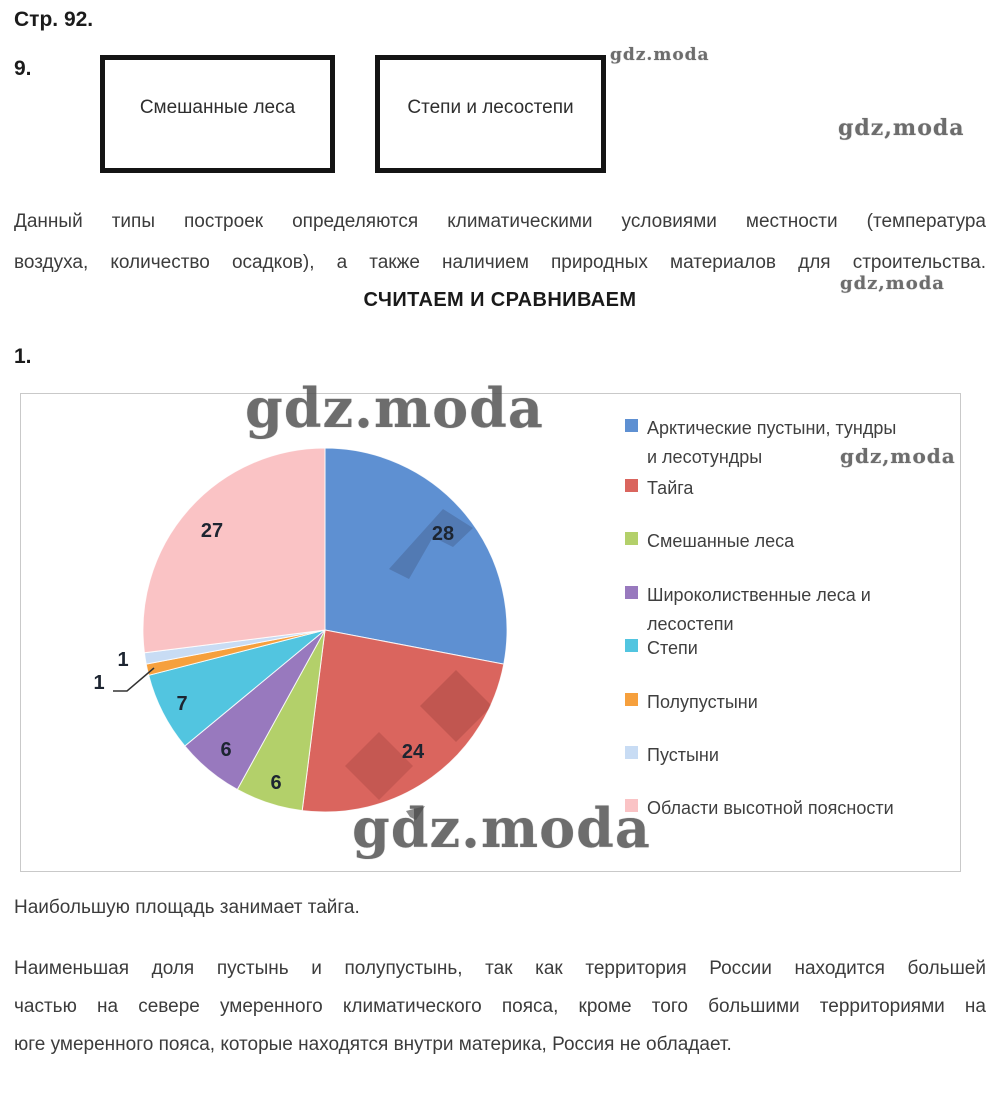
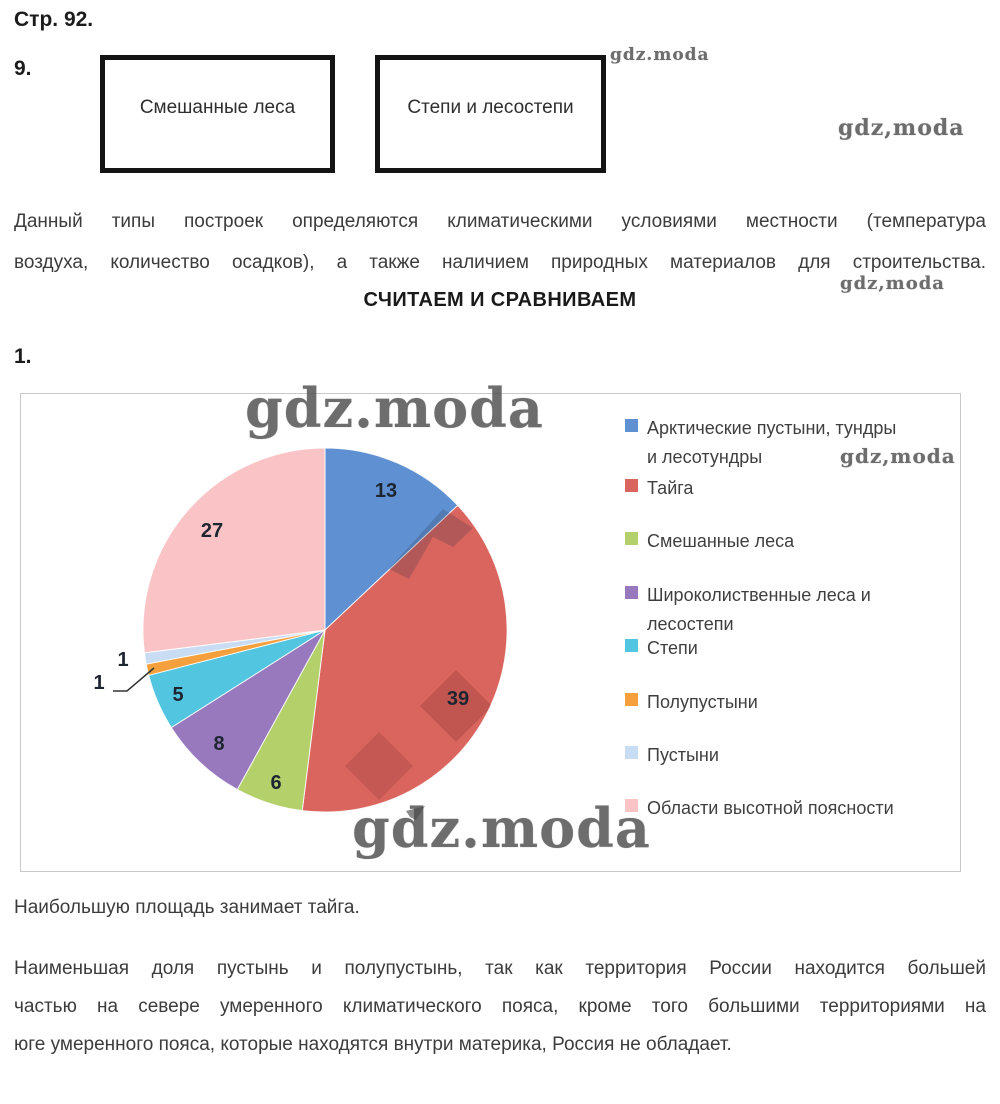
Арктические пустыни, тундры и лесотундры: 28 -> 13
Тайга: 24 -> 39
Широколиственные леса и лесостепи: 6 -> 8
Степи: 7 -> 5
